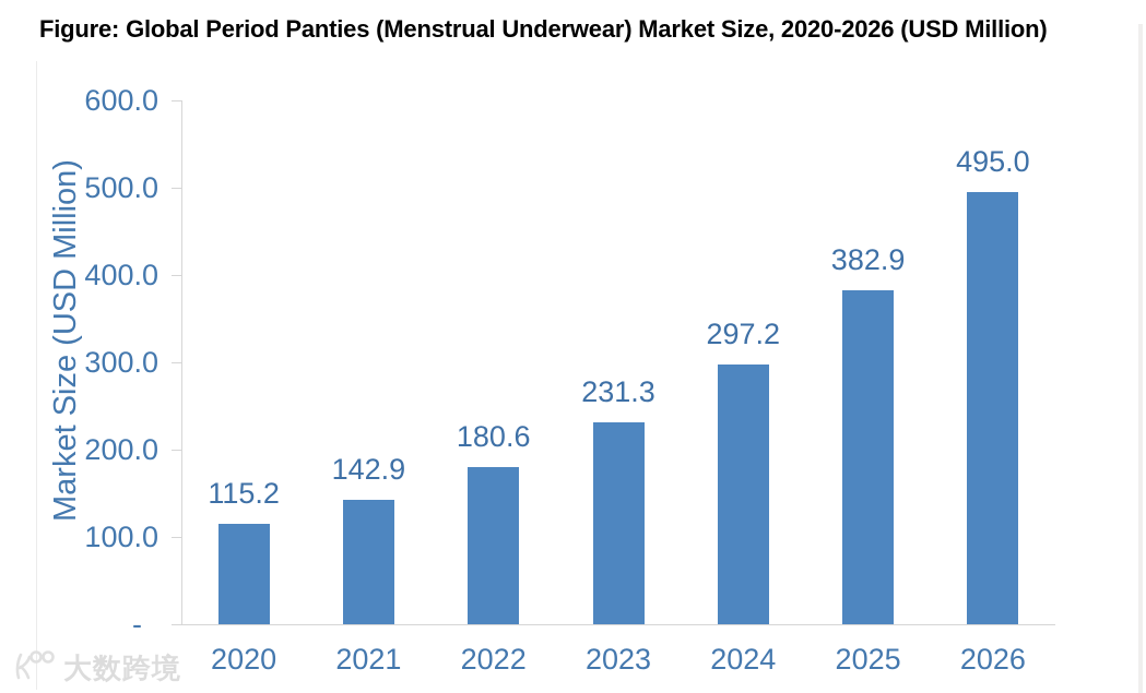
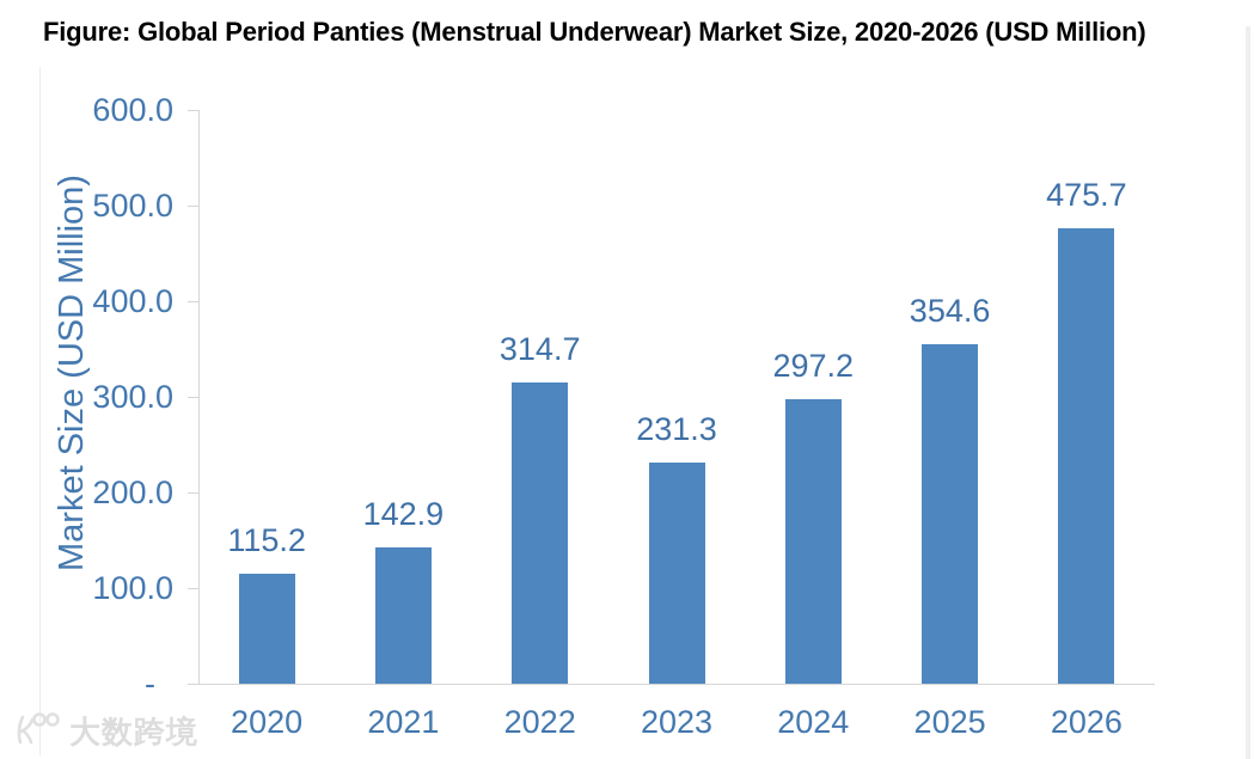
2022: 180.6 -> 314.7
2025: 382.9 -> 354.6
2026: 495.0 -> 475.7
